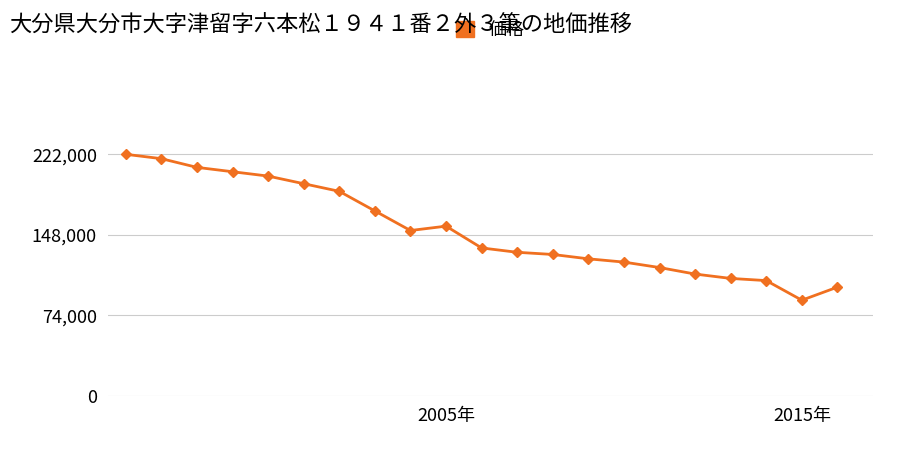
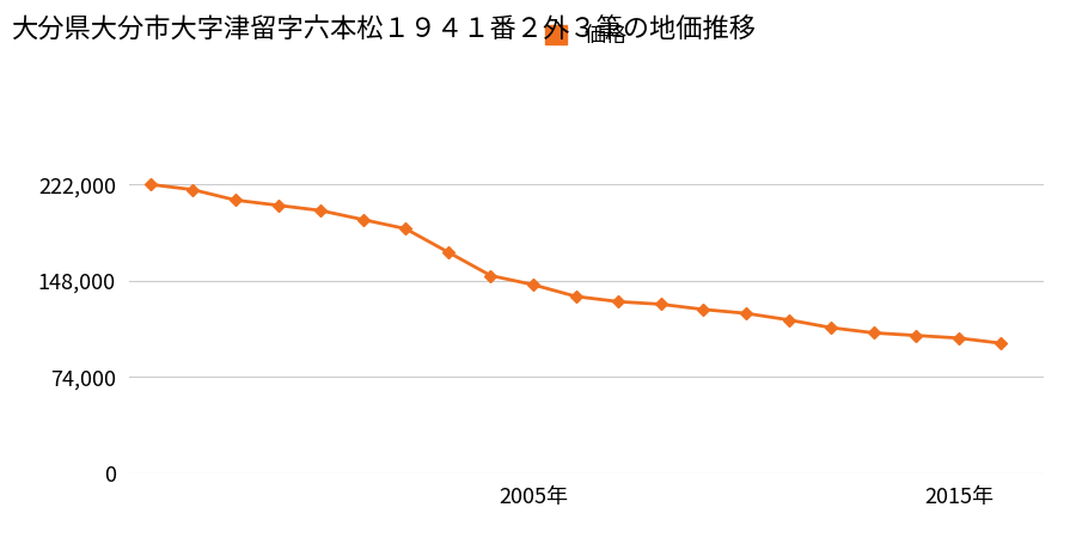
2005年: 156,000 -> 145,000
2015年: 88,000 -> 104,000
